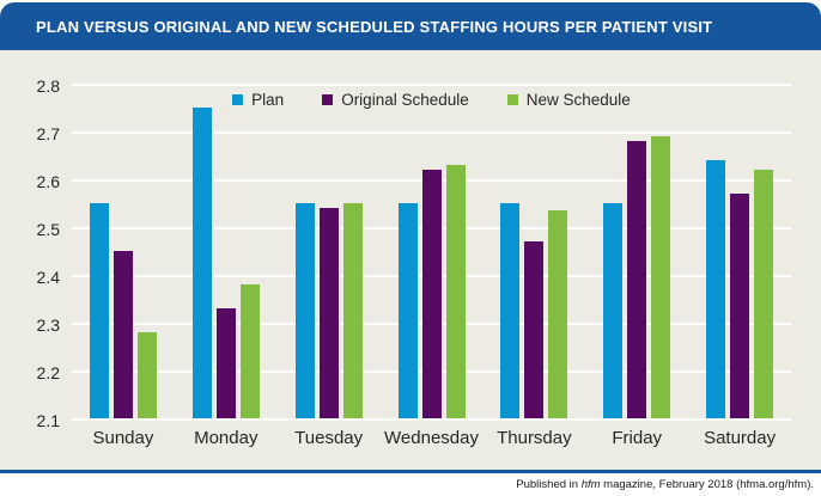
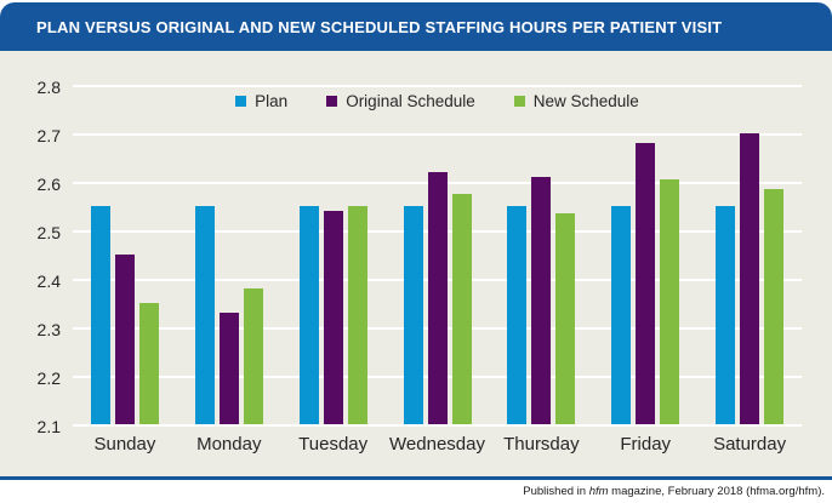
New Schedule/Sunday: 2.28 -> 2.35
Plan/Monday: 2.75 -> 2.55
New Schedule/Wednesday: 2.63 -> 2.58
Original Schedule/Thursday: 2.47 -> 2.61
New Schedule/Friday: 2.69 -> 2.60
Plan/Saturday: 2.64 -> 2.55
Original Schedule/Saturday: 2.57 -> 2.70
New Schedule/Saturday: 2.62 -> 2.58
